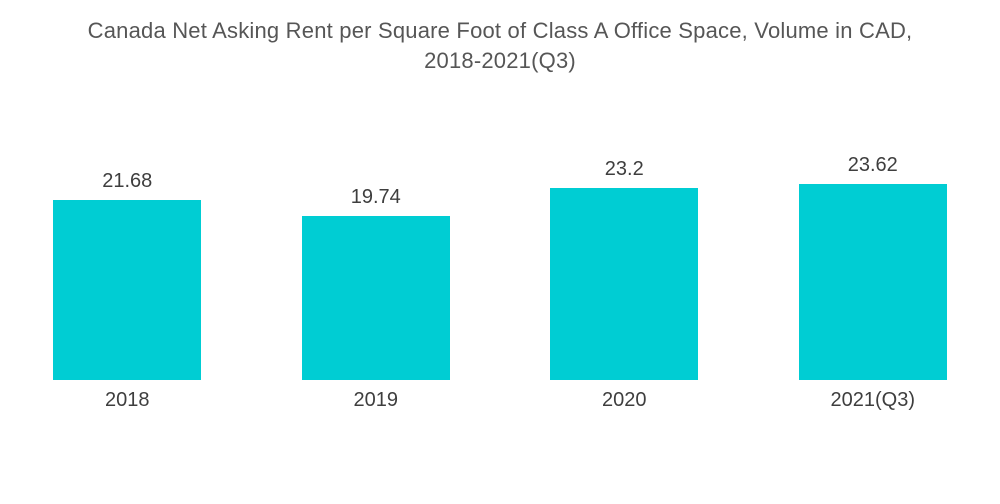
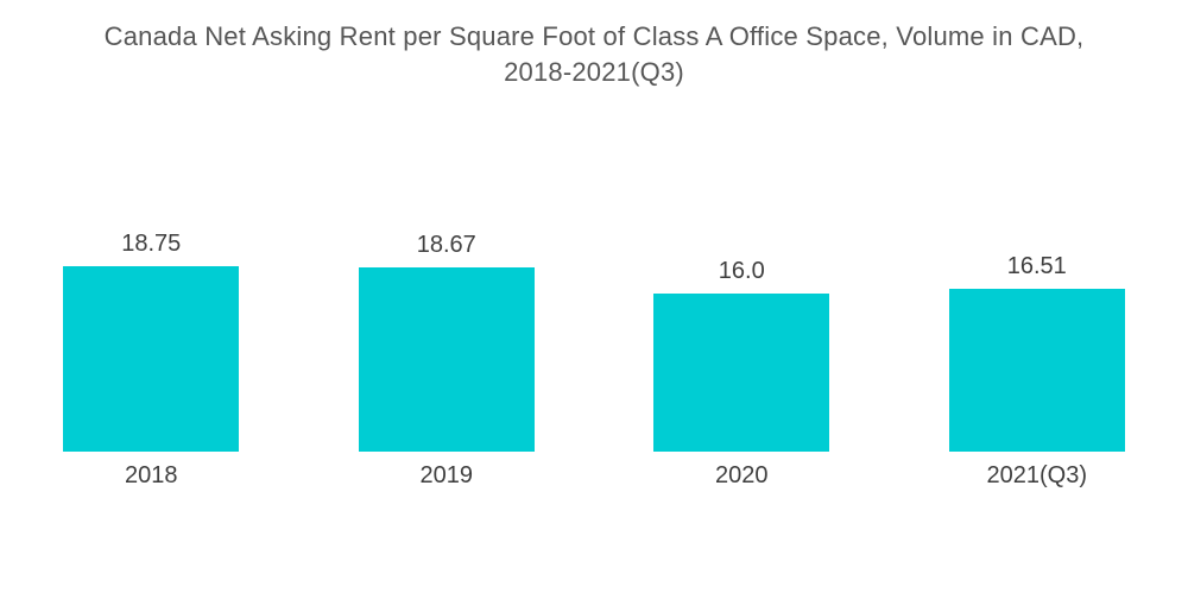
2018: 21.68 -> 18.75
2019: 19.74 -> 18.67
2020: 23.2 -> 16.0
2021(Q3): 23.62 -> 16.51
